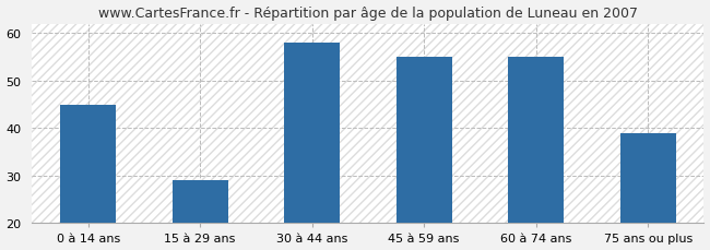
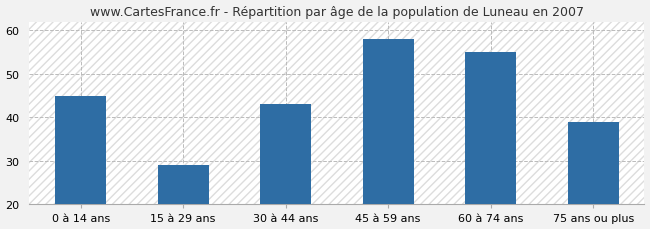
30 à 44 ans: 58 -> 43
45 à 59 ans: 55 -> 58
